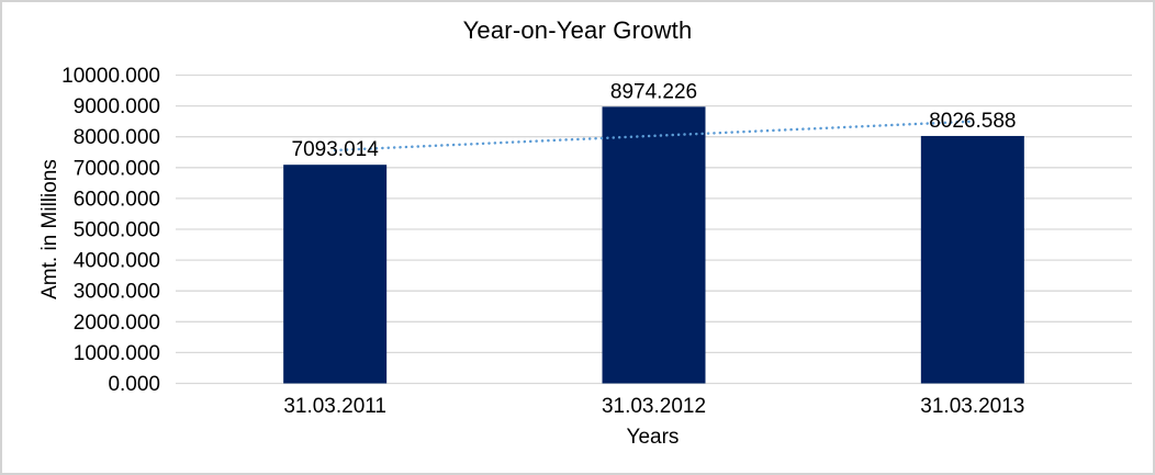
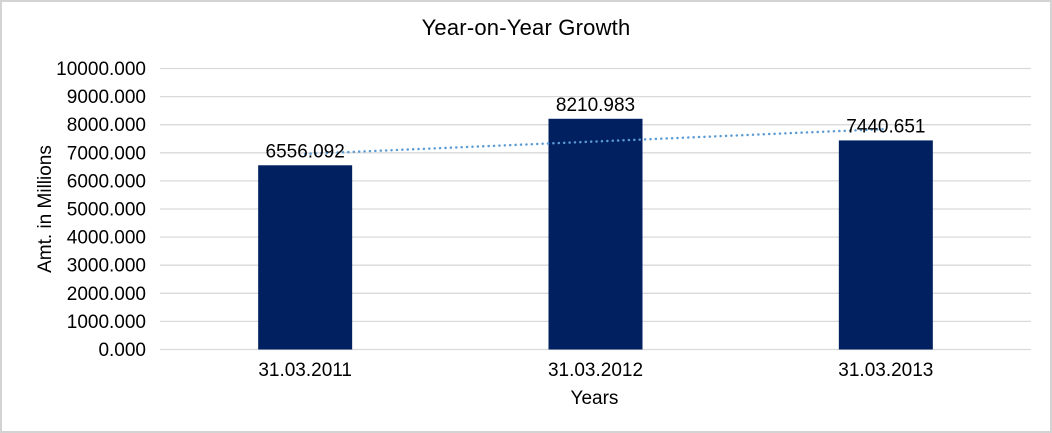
31.03.2011: 7093.014 -> 6556.092
31.03.2012: 8974.226 -> 8210.983
31.03.2013: 8026.588 -> 7440.651
